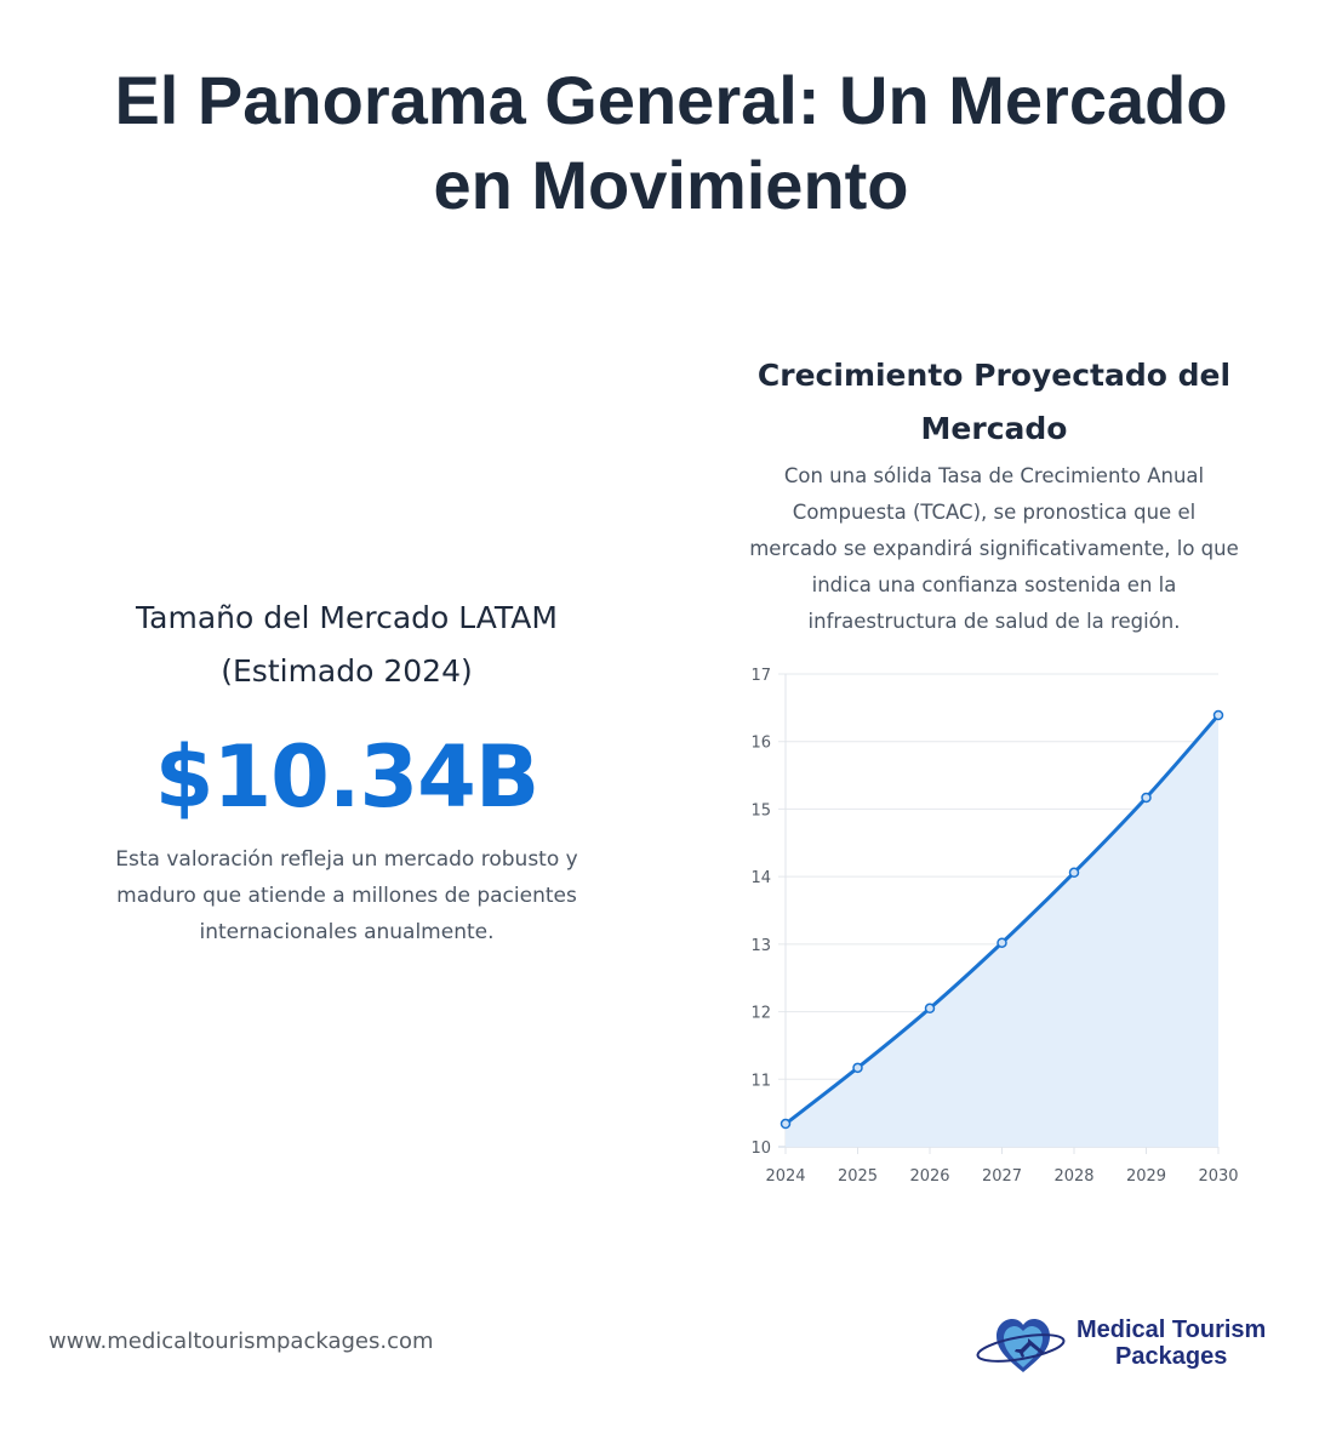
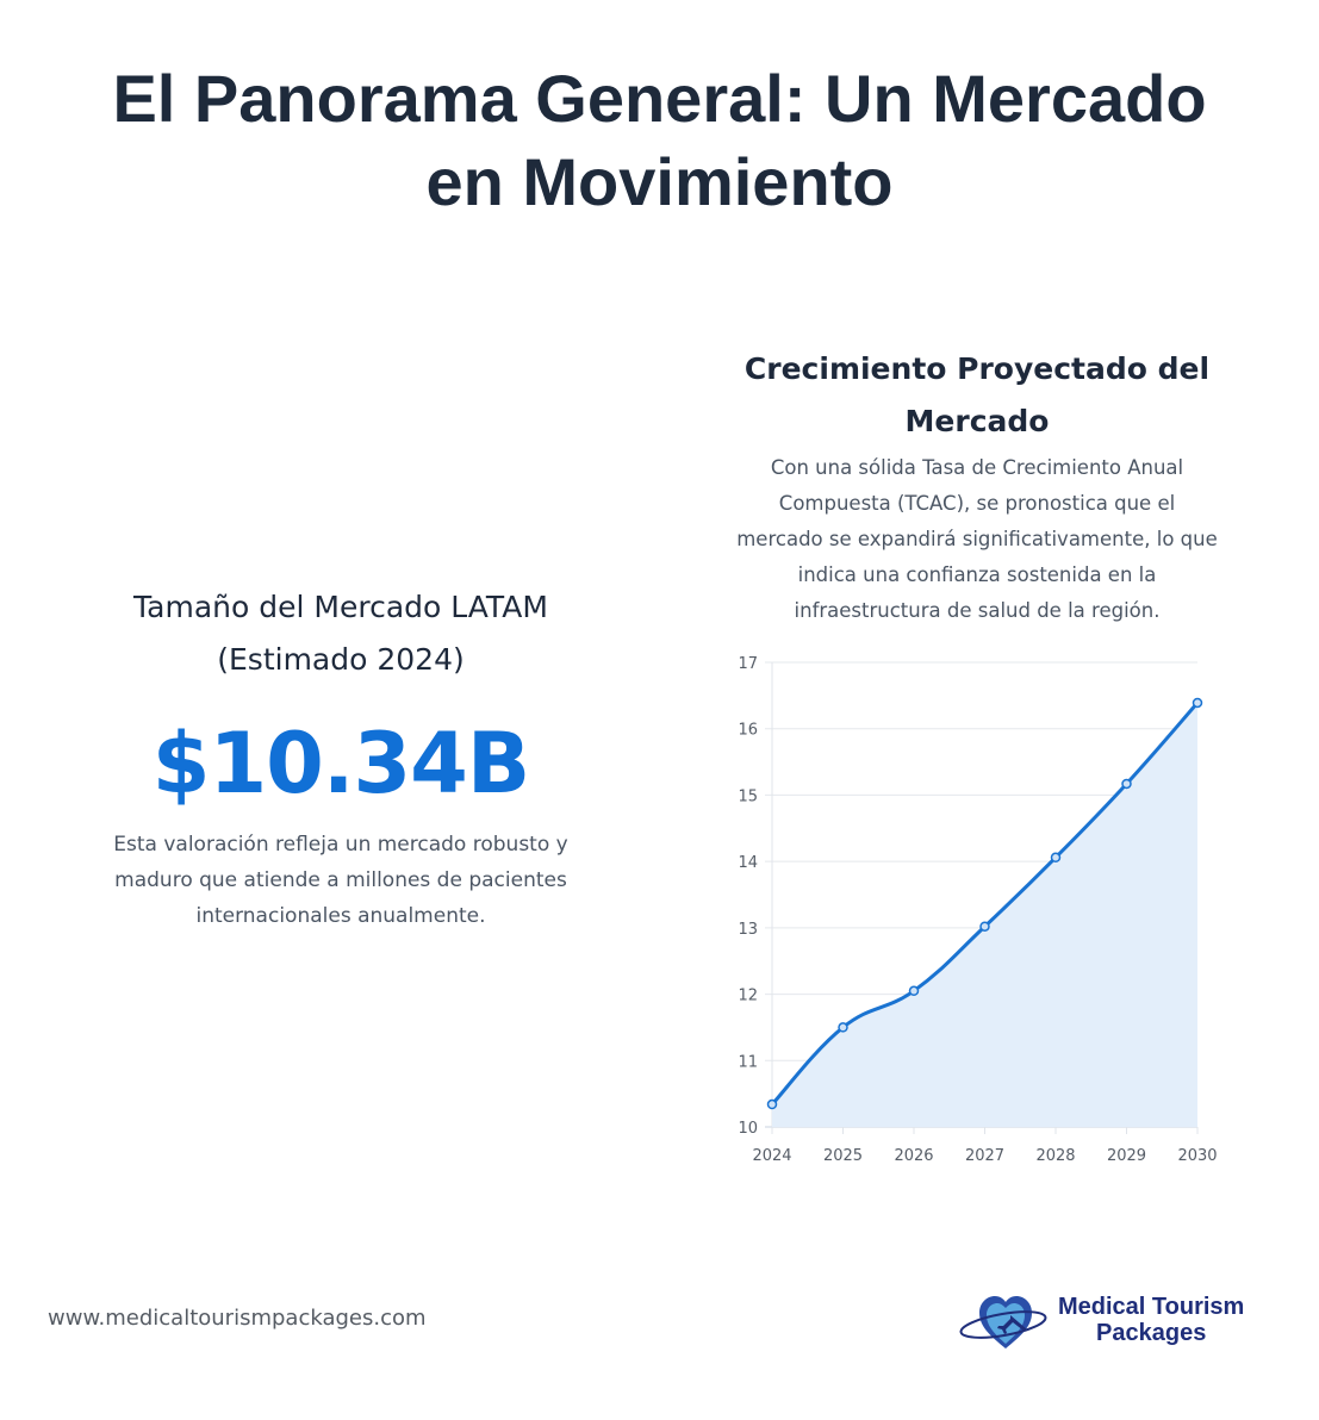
2025: 11.2 -> 11.5
